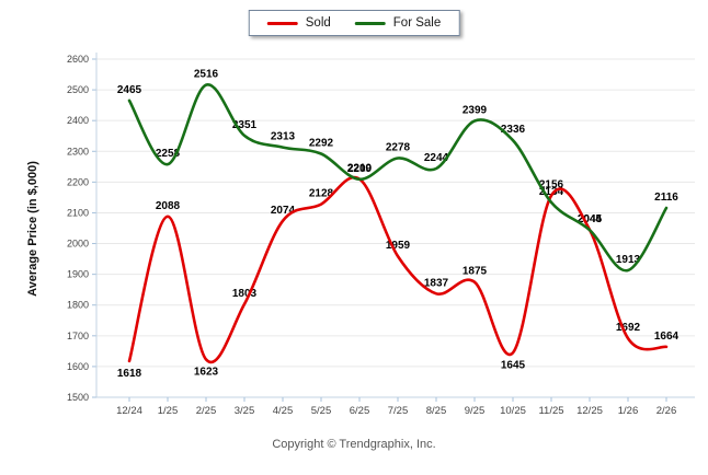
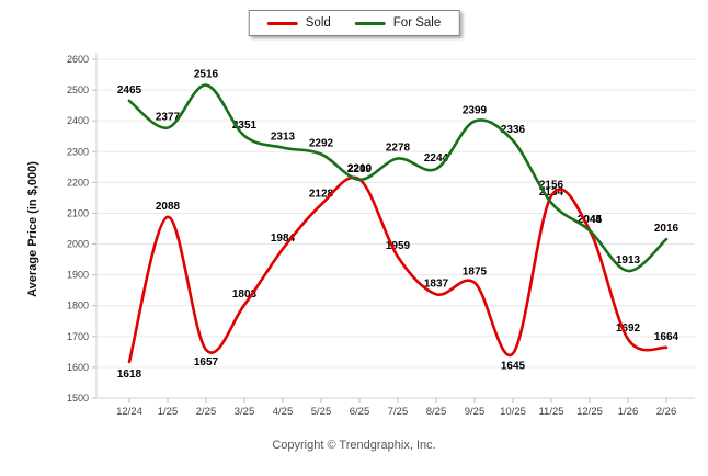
For Sale/1/25: 2258 -> 2377
Sold/2/25: 1623 -> 1657
Sold/4/25: 2074 -> 1984
For Sale/2/26: 2116 -> 2016
